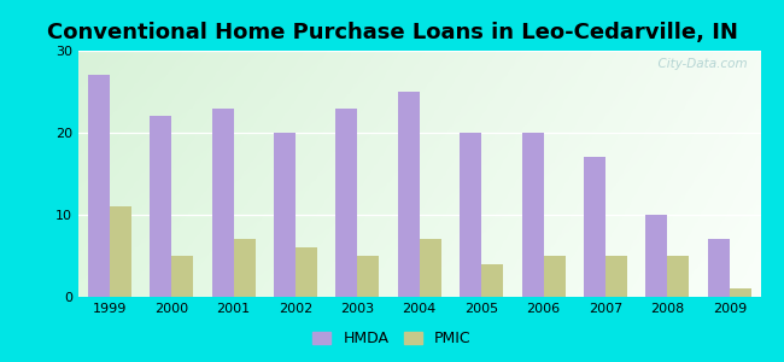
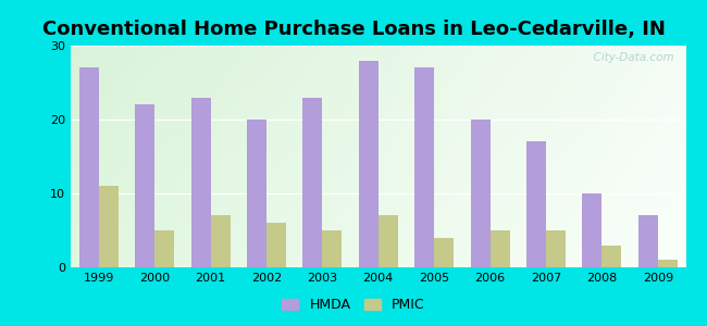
HMDA/2004: 25 -> 28
HMDA/2005: 20 -> 27
PMIC/2008: 5 -> 3
